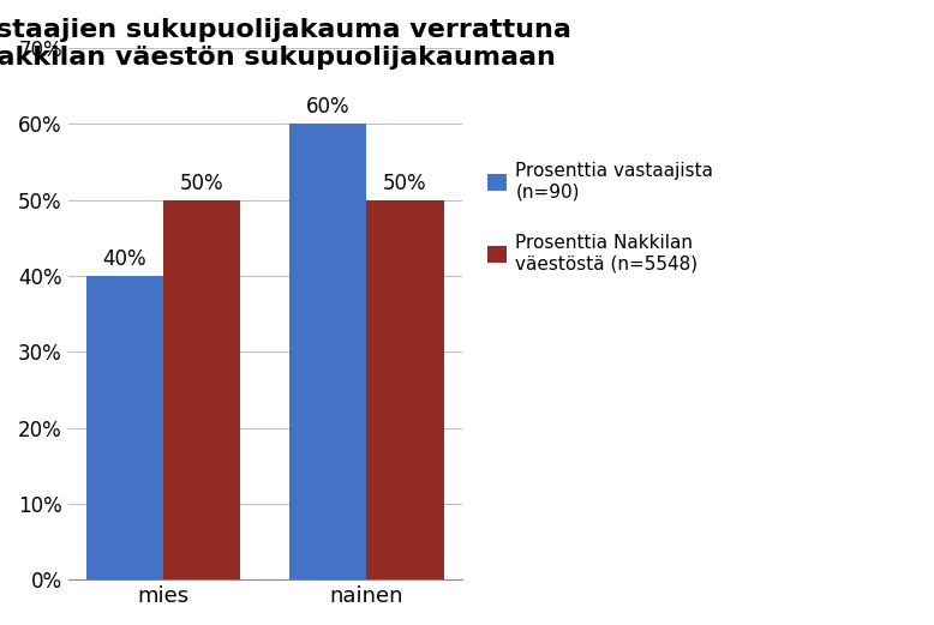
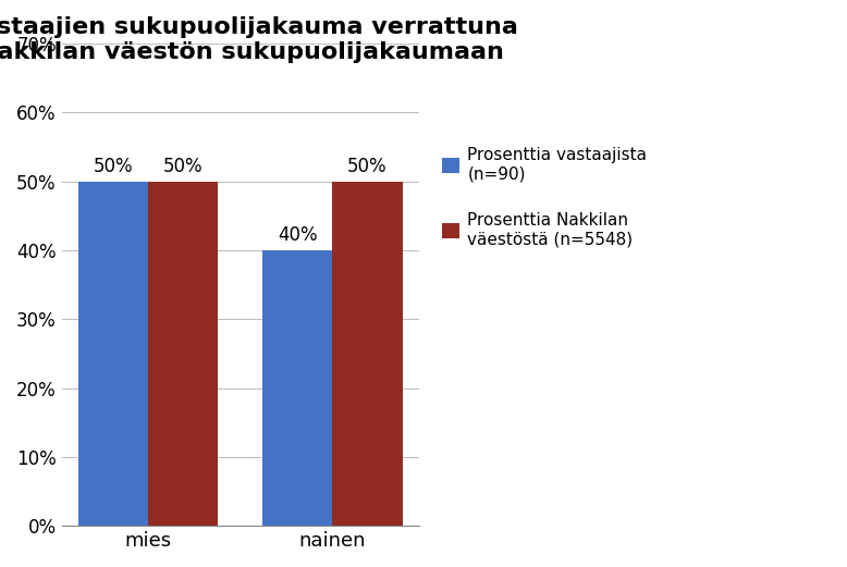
Prosenttia vastaajista (n=90)/mies: 40% -> 50%
Prosenttia vastaajista (n=90)/nainen: 60% -> 40%
